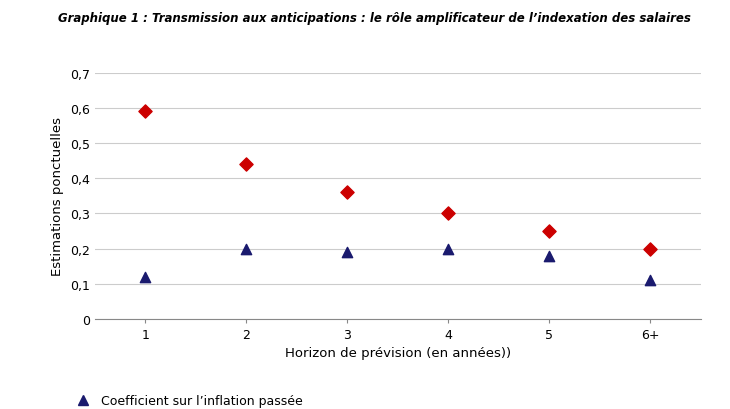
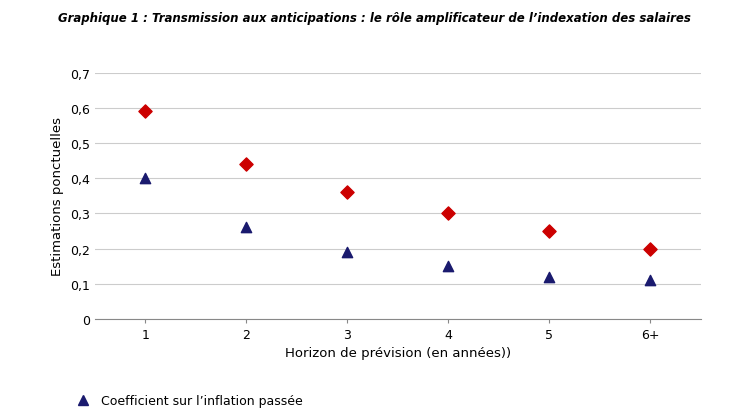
Coefficient sur l’inflation passée/1: 0,12 -> 0,40
Coefficient sur l’inflation passée/2: 0,20 -> 0,26
Coefficient sur l’inflation passée/4: 0,20 -> 0,15
Coefficient sur l’inflation passée/5: 0,18 -> 0,12
